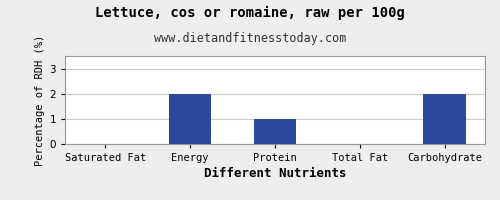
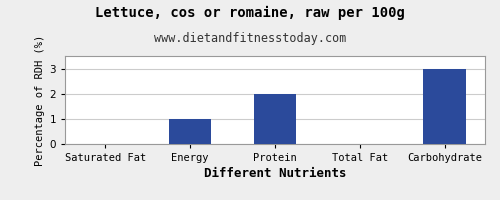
Energy: 2 -> 1
Protein: 1 -> 2
Carbohydrate: 2 -> 3
